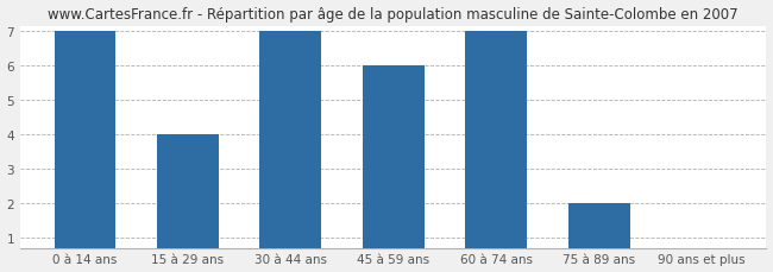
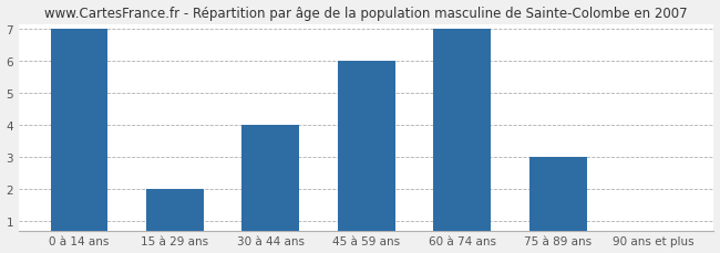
15 à 29 ans: 4.0 -> 2.0
30 à 44 ans: 7.0 -> 4.0
75 à 89 ans: 2.0 -> 3.0
